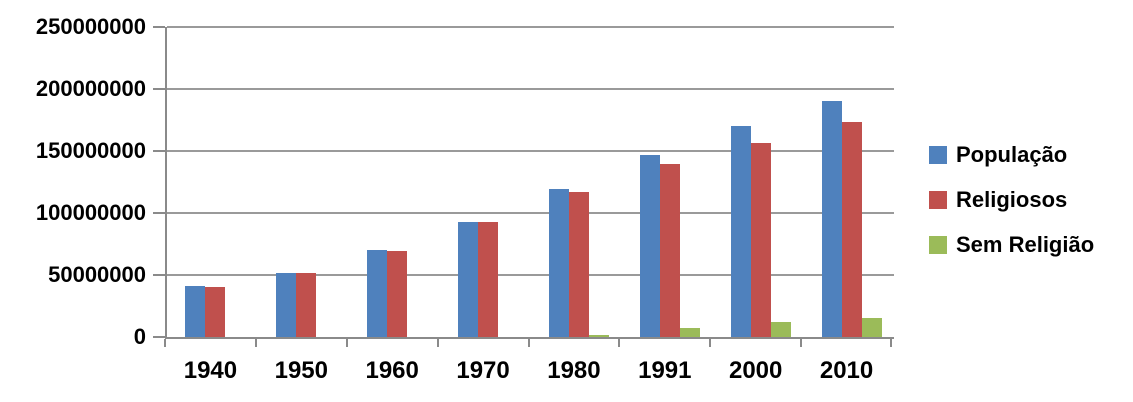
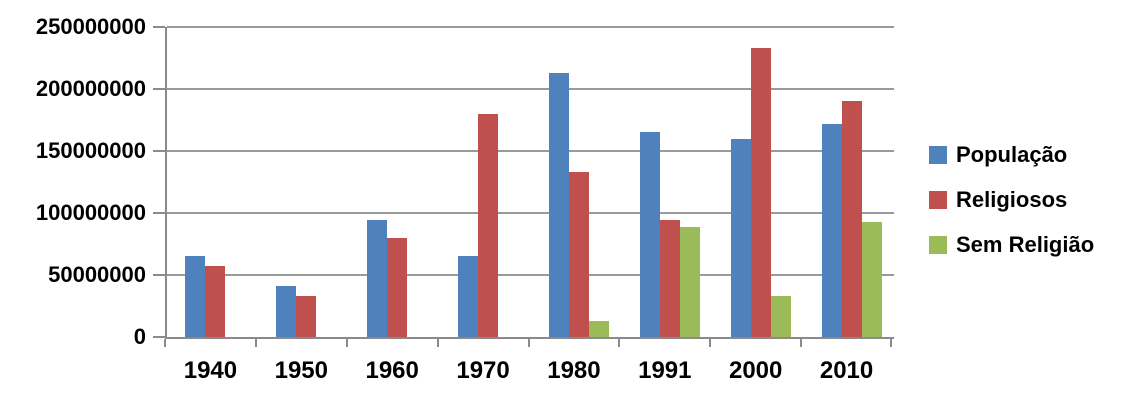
População/1940: 41000000 -> 65000000
Religiosos/1940: 40000000 -> 57000000
População/1950: 52000000 -> 41000000
Religiosos/1950: 51000000 -> 33000000
População/1960: 70000000 -> 94000000
Religiosos/1960: 70000000 -> 80000000
População/1970: 93000000 -> 65000000
Religiosos/1970: 92000000 -> 180000000
População/1980: 119000000 -> 213000000
Religiosos/1980: 117000000 -> 133000000
Sem Religião/1980: 2000000 -> 13000000
População/1991: 147000000 -> 165000000
Religiosos/1991: 139000000 -> 94000000
Sem Religião/1991: 7000000 -> 89000000
População/2000: 170000000 -> 160000000
Religiosos/2000: 157000000 -> 233000000
Sem Religião/2000: 12000000 -> 33000000
População/2010: 191000000 -> 172000000
Religiosos/2010: 173000000 -> 190000000
Sem Religião/2010: 15000000 -> 93000000
